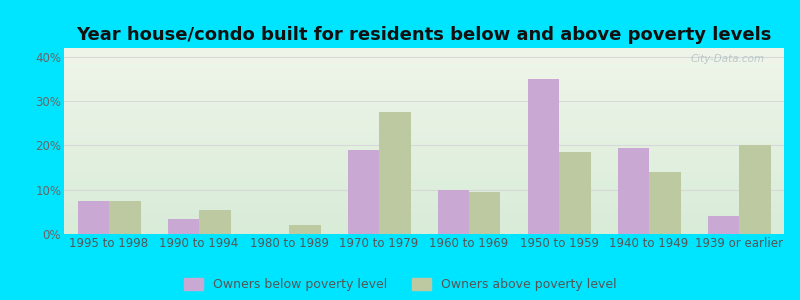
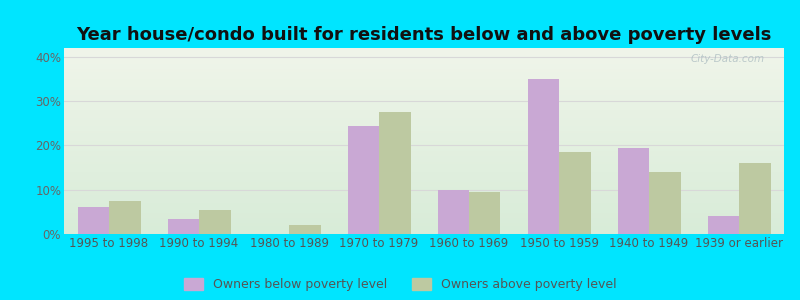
Owners below poverty level/1995 to 1998: 7.5% -> 6.0%
Owners below poverty level/1970 to 1979: 19.0% -> 24.5%
Owners above poverty level/1939 or earlier: 20.0% -> 16.0%
